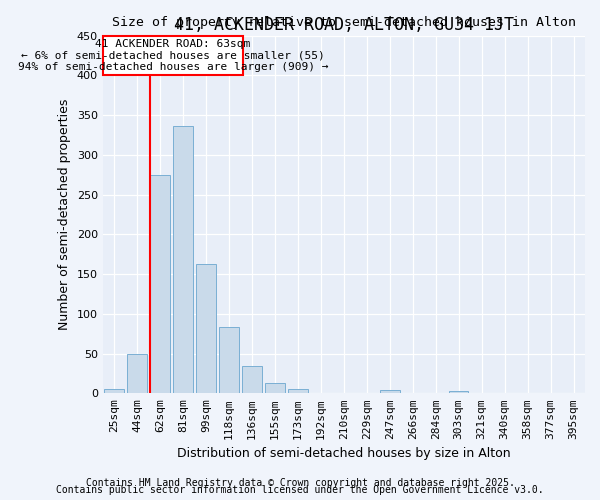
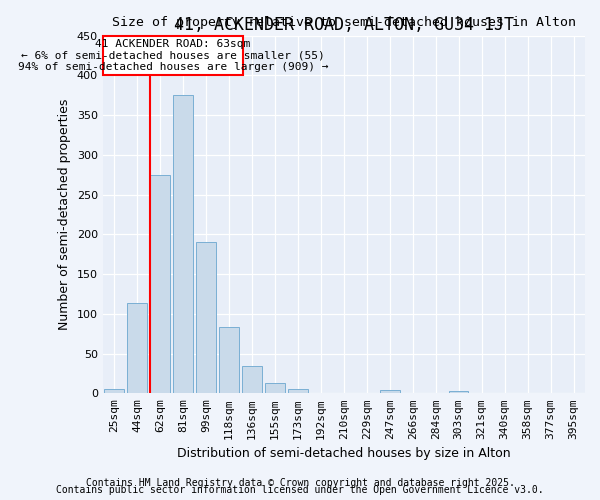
44sqm: 50 -> 114
81sqm: 336 -> 376
99sqm: 163 -> 190
